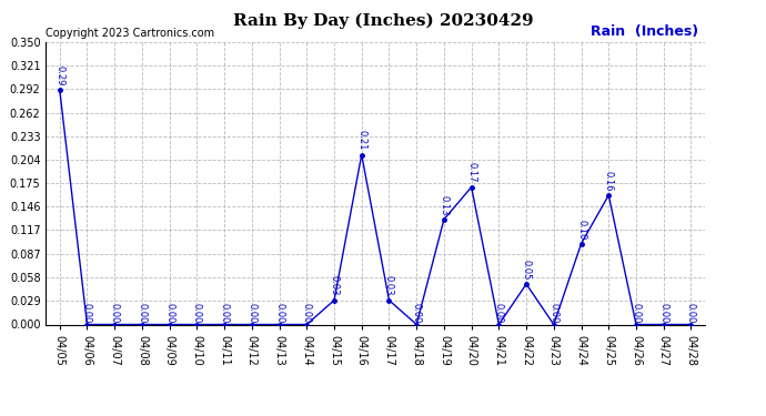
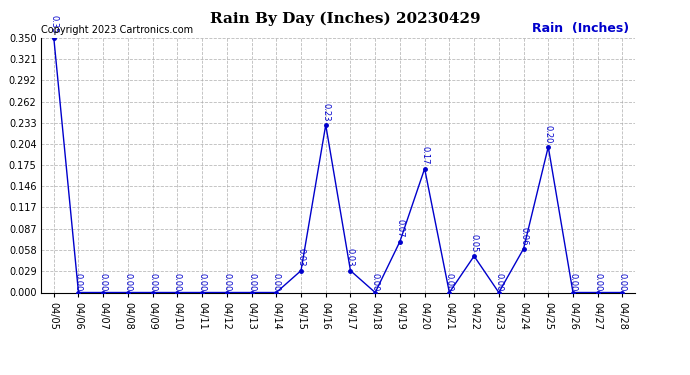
04/05: 0.29 -> 0.35
04/16: 0.21 -> 0.23
04/19: 0.13 -> 0.07
04/24: 0.10 -> 0.06
04/25: 0.16 -> 0.20
